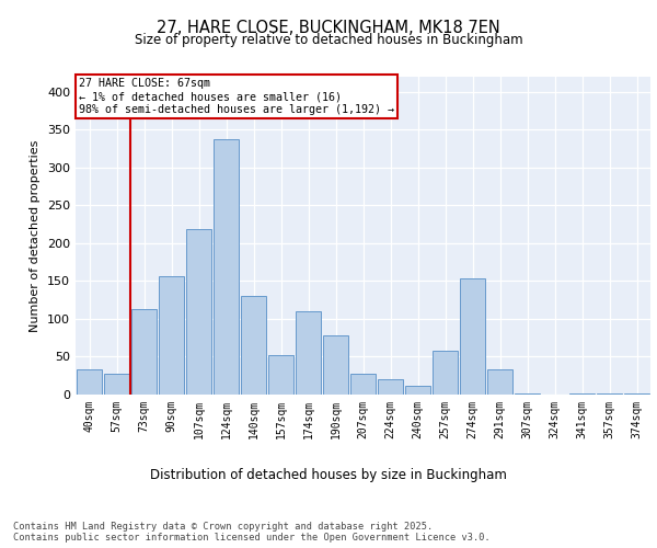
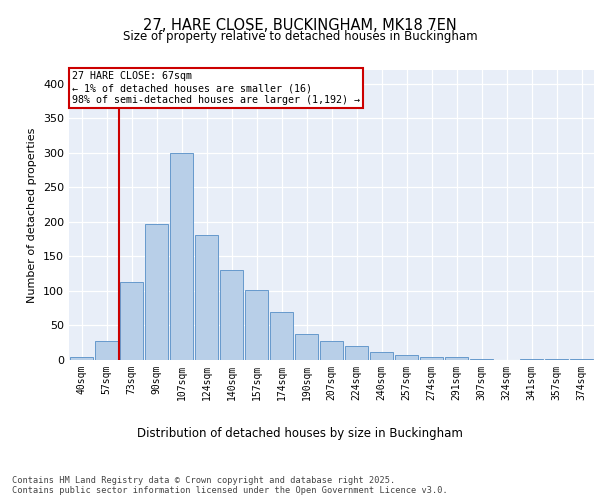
40sqm: 34 -> 5
90sqm: 156 -> 197
107sqm: 218 -> 300
124sqm: 338 -> 181
157sqm: 52 -> 102
174sqm: 110 -> 70
190sqm: 78 -> 38
257sqm: 58 -> 7
274sqm: 154 -> 4
291sqm: 34 -> 4
